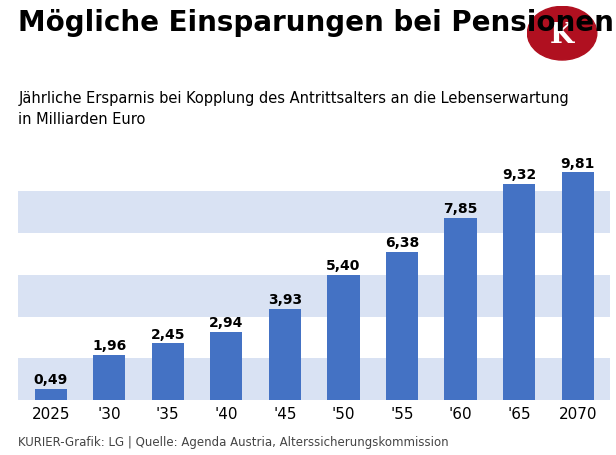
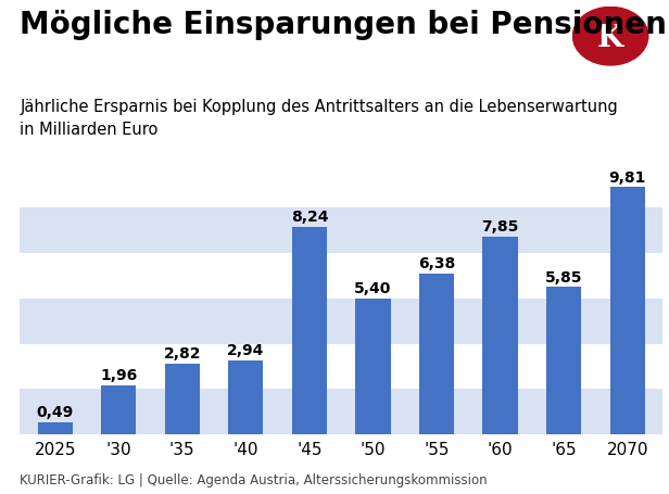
'35: 2,45 -> 2,82
'45: 3,93 -> 8,24
'65: 9,32 -> 5,85
